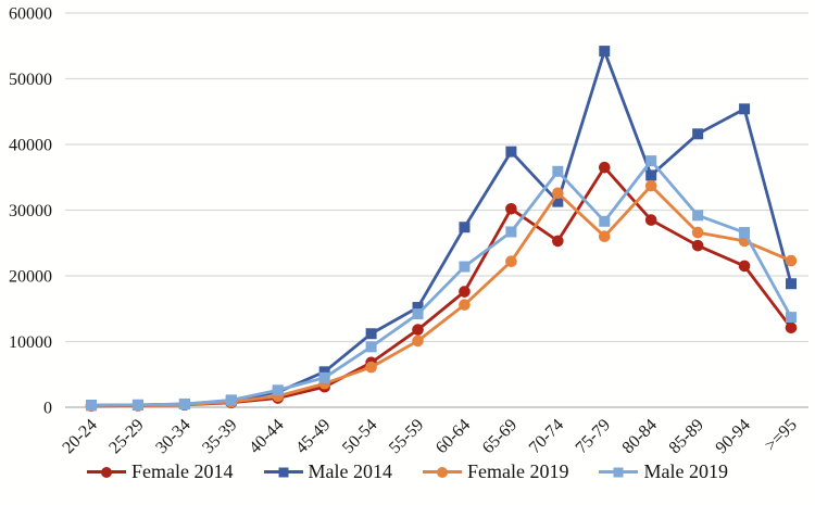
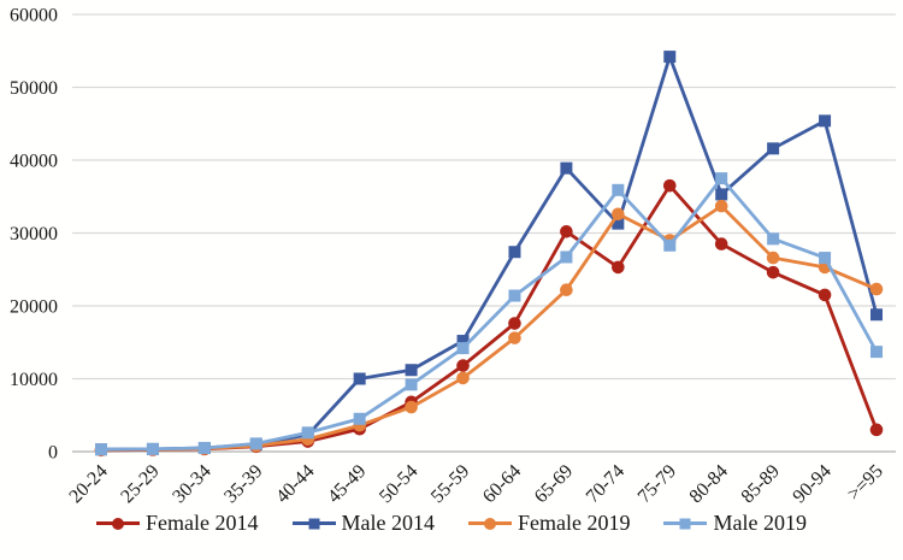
Male 2014/45-49: 5000 -> 10000
Female 2019/75-79: 26000 -> 29000
Female 2014/>=95: 12000 -> 3000
